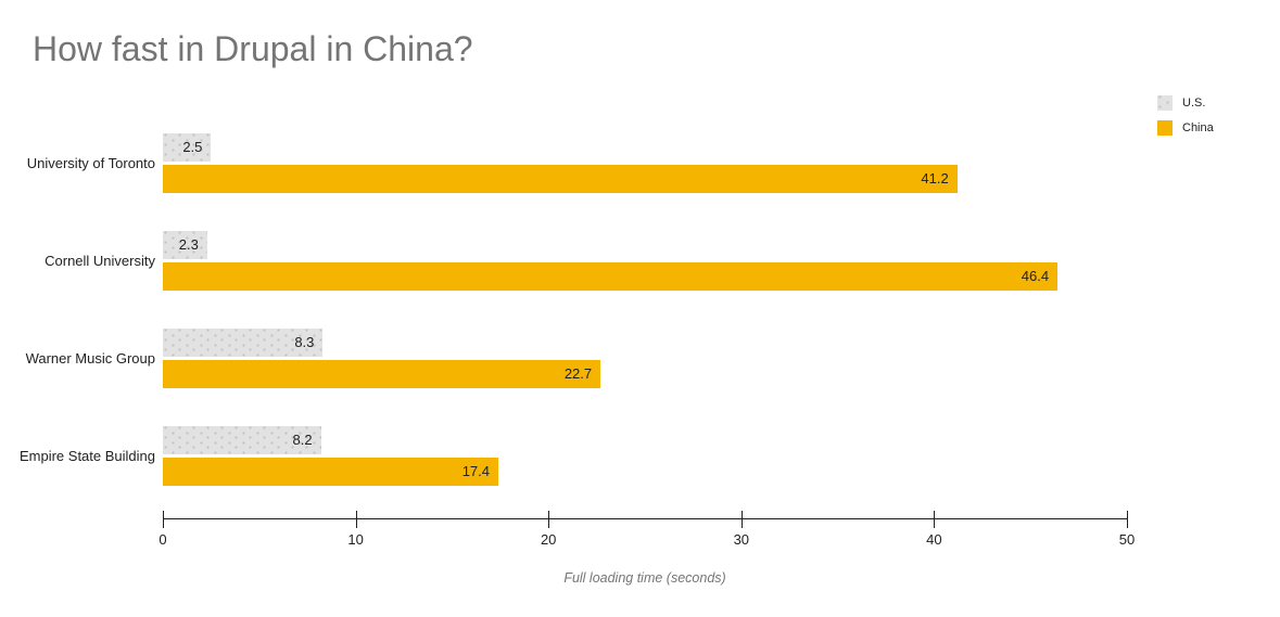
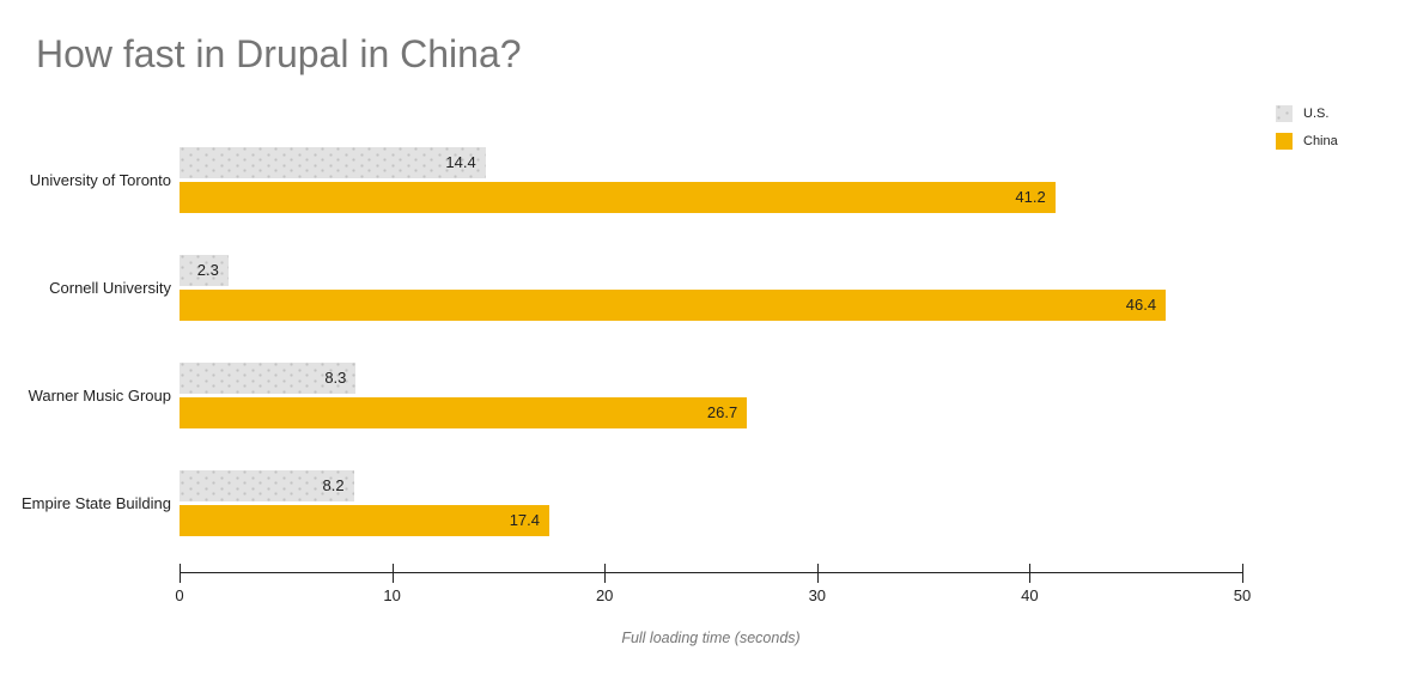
U.S./University of Toronto: 2.5 -> 14.4
China/Warner Music Group: 22.7 -> 26.7
